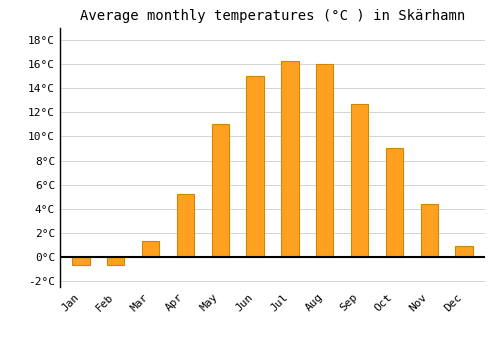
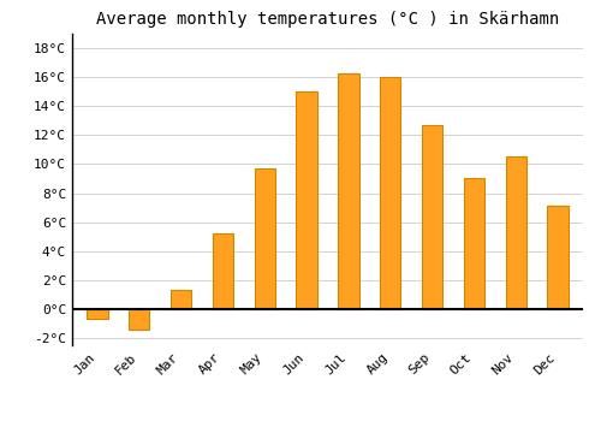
Feb: -0.7°C -> -1.4°C
May: 11.0°C -> 9.7°C
Nov: 4.4°C -> 10.5°C
Dec: 0.9°C -> 7.1°C
